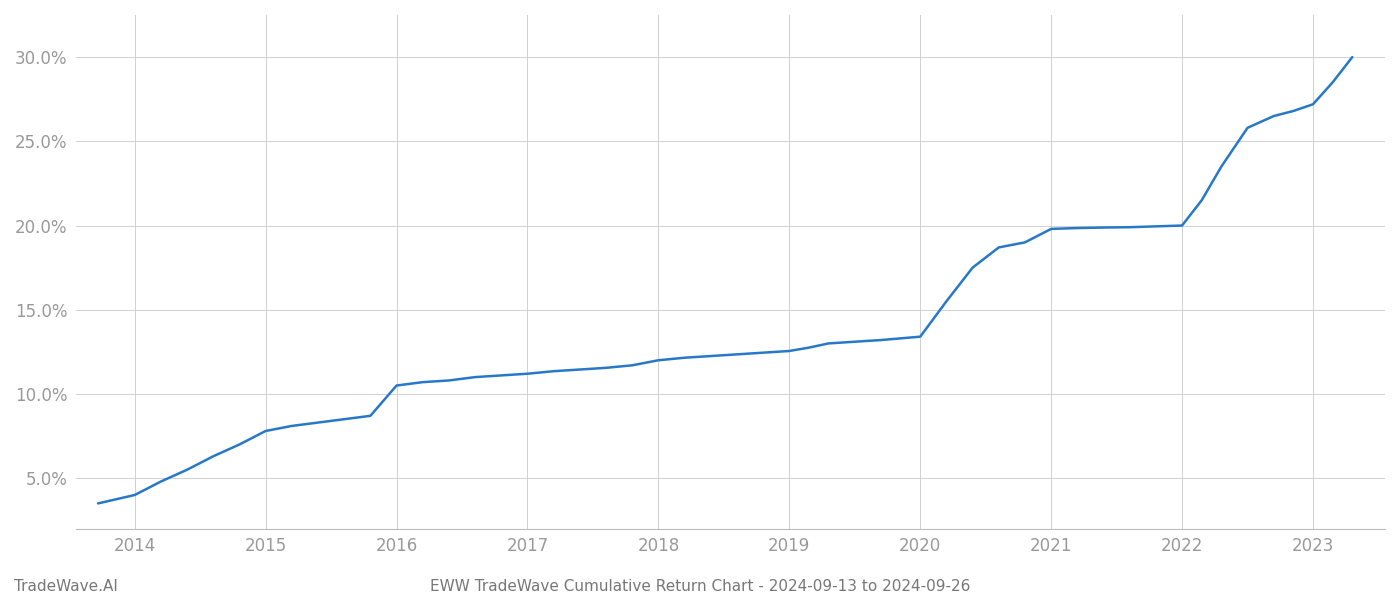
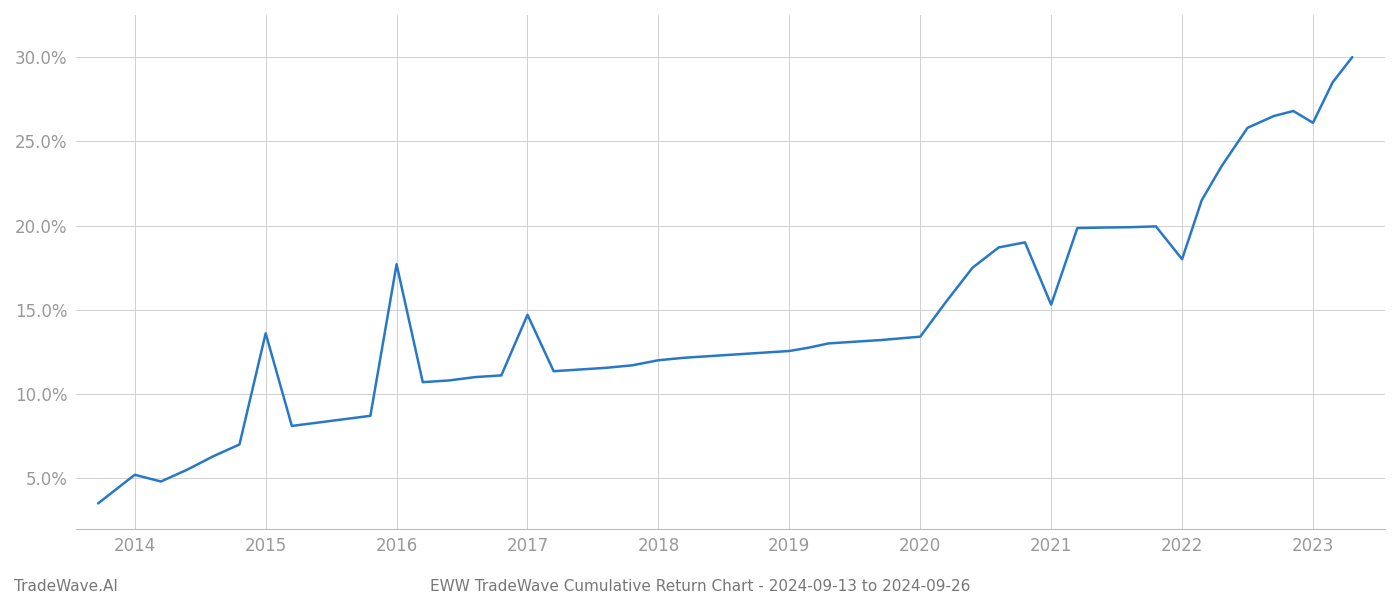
2014: 4.0% -> 5.2%
2015: 7.8% -> 13.6%
2016: 10.5% -> 17.7%
2017: 11.2% -> 14.7%
2021: 19.8% -> 15.3%
2022: 20.0% -> 18.0%
2023: 27.2% -> 26.1%
